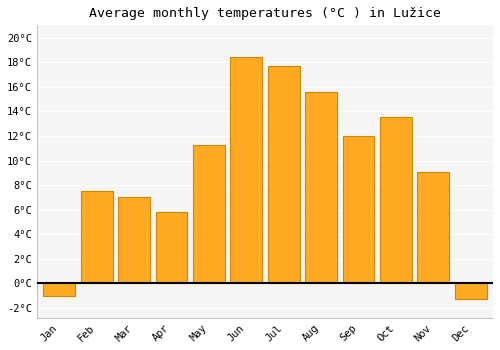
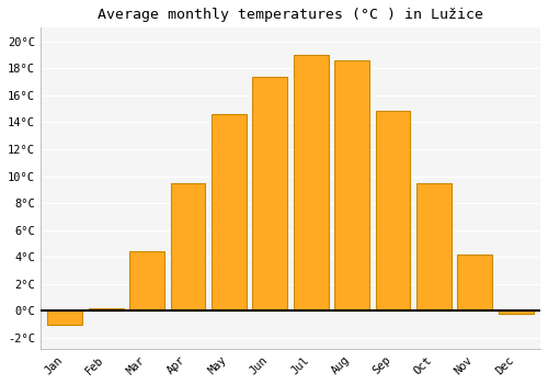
Feb: 7.5°C -> 0.2°C
Mar: 7.0°C -> 4.4°C
Apr: 5.8°C -> 9.5°C
May: 11.3°C -> 14.6°C
Jun: 18.4°C -> 17.4°C
Jul: 17.7°C -> 19.0°C
Aug: 15.6°C -> 18.6°C
Sep: 12.0°C -> 14.8°C
Oct: 13.5°C -> 9.5°C
Nov: 9.1°C -> 4.2°C
Dec: -1.3°C -> -0.2°C
